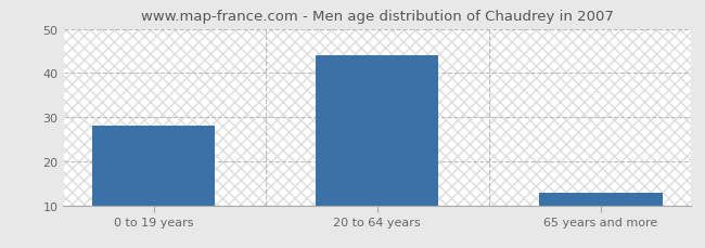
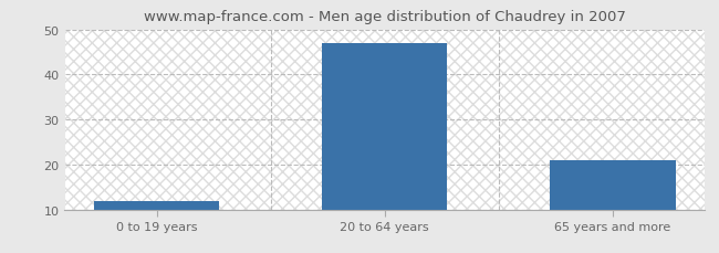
0 to 19 years: 28 -> 12
20 to 64 years: 44 -> 47
65 years and more: 13 -> 21
